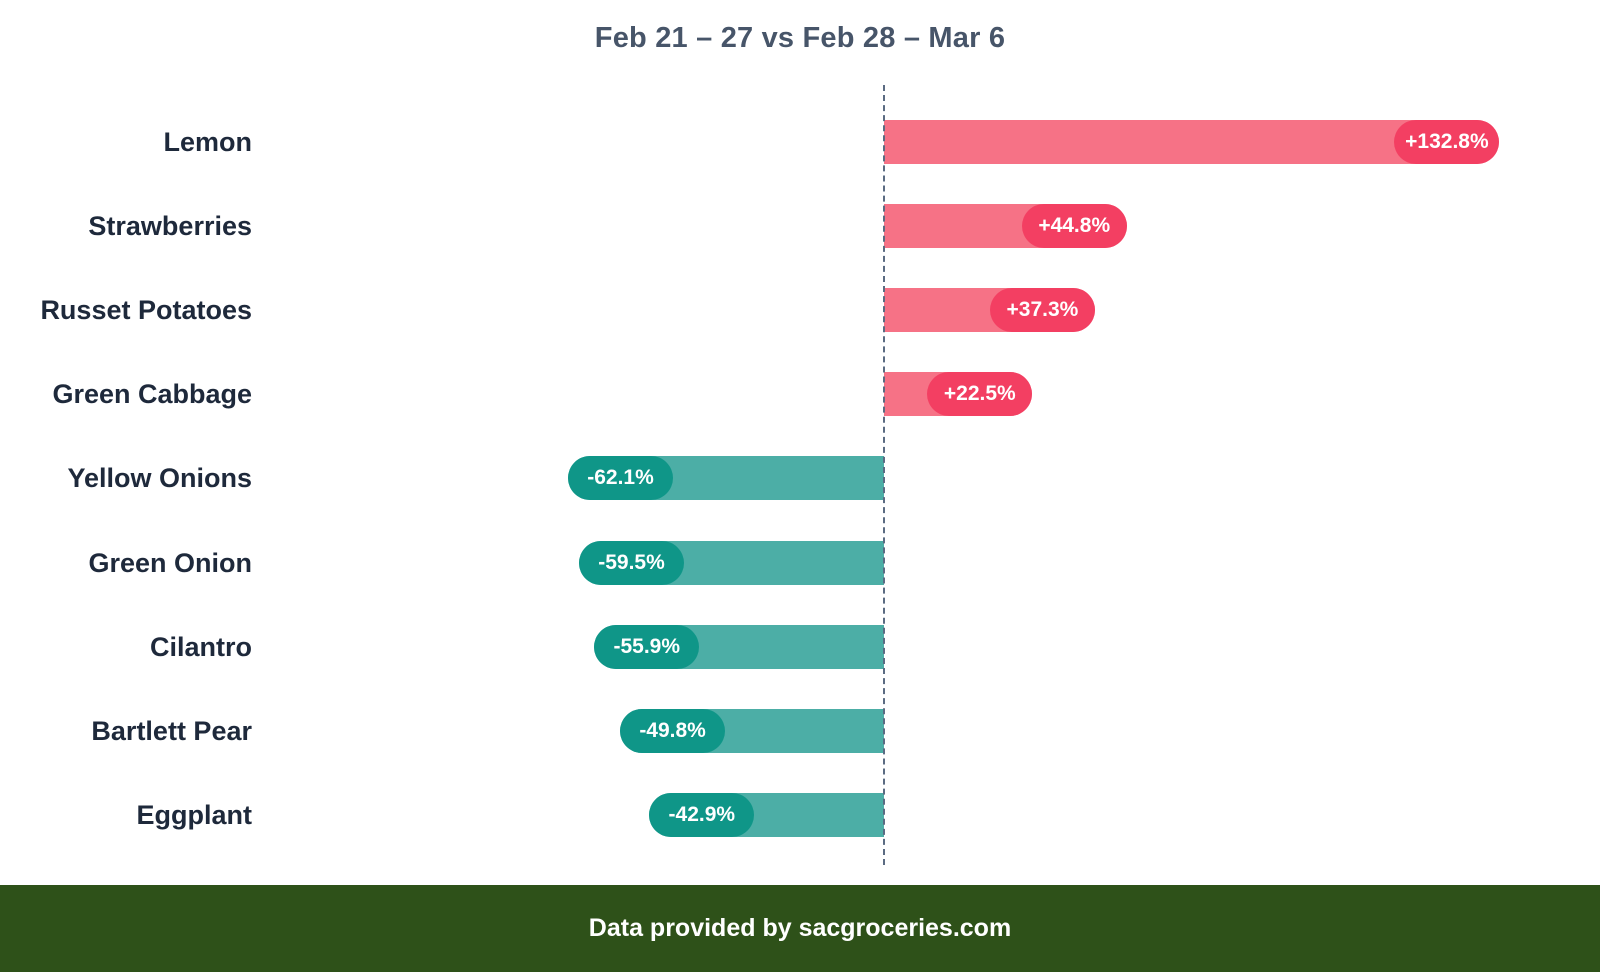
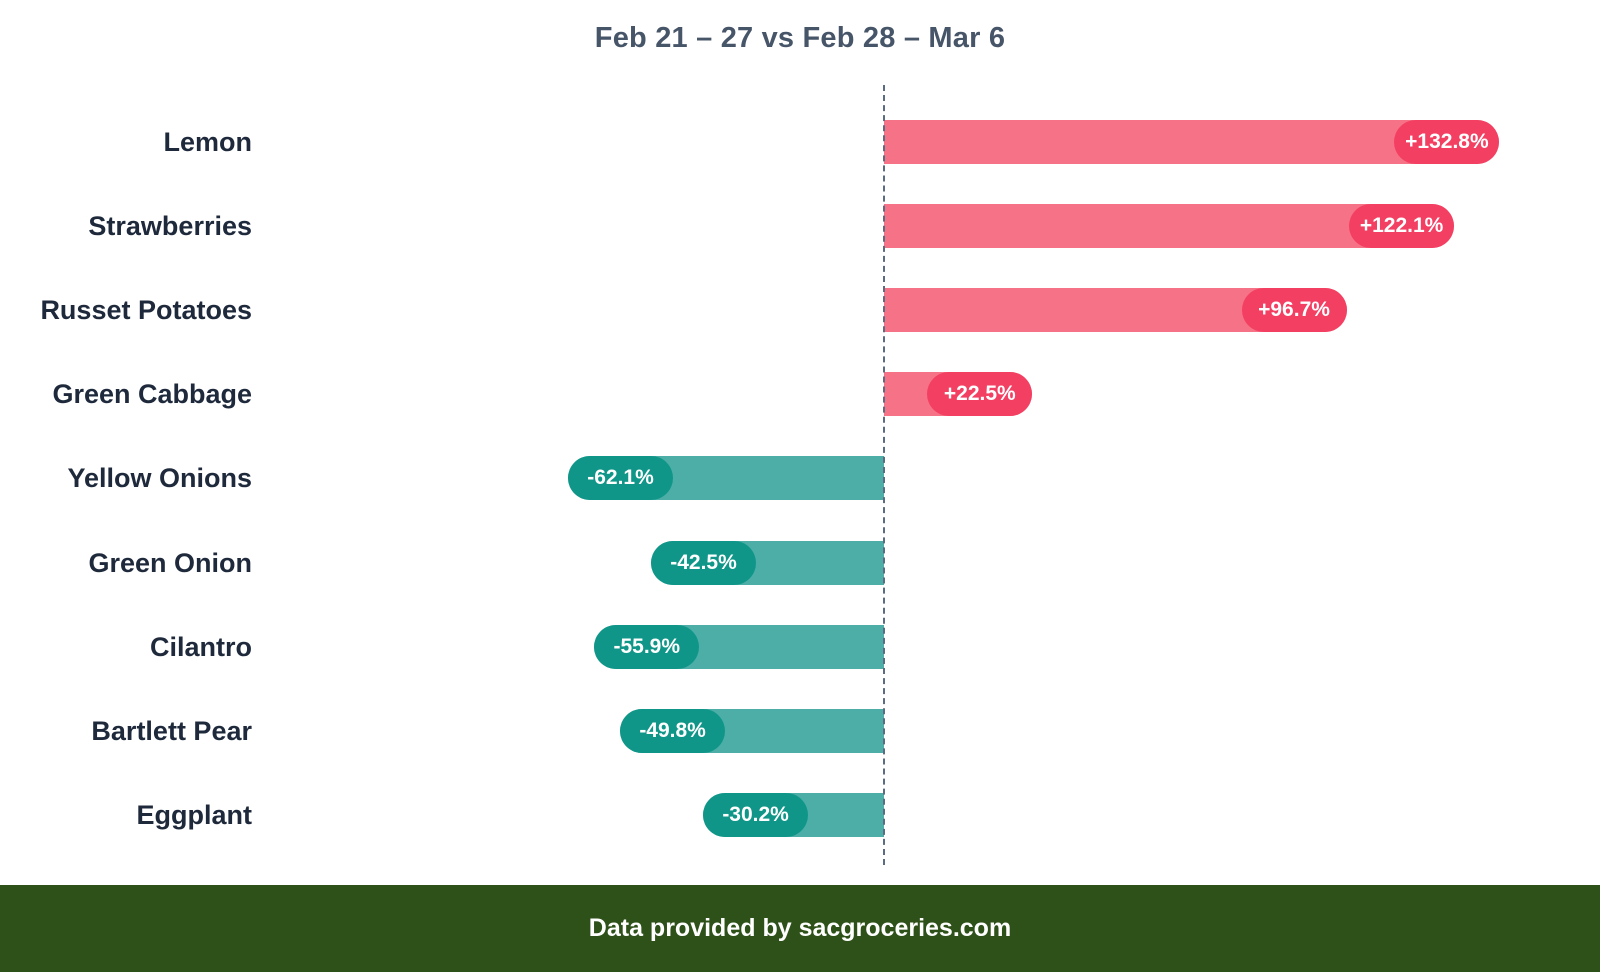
Strawberries: +44.8% -> +122.1%
Russet Potatoes: +37.3% -> +96.7%
Green Onion: -59.5% -> -42.5%
Eggplant: -42.9% -> -30.2%
